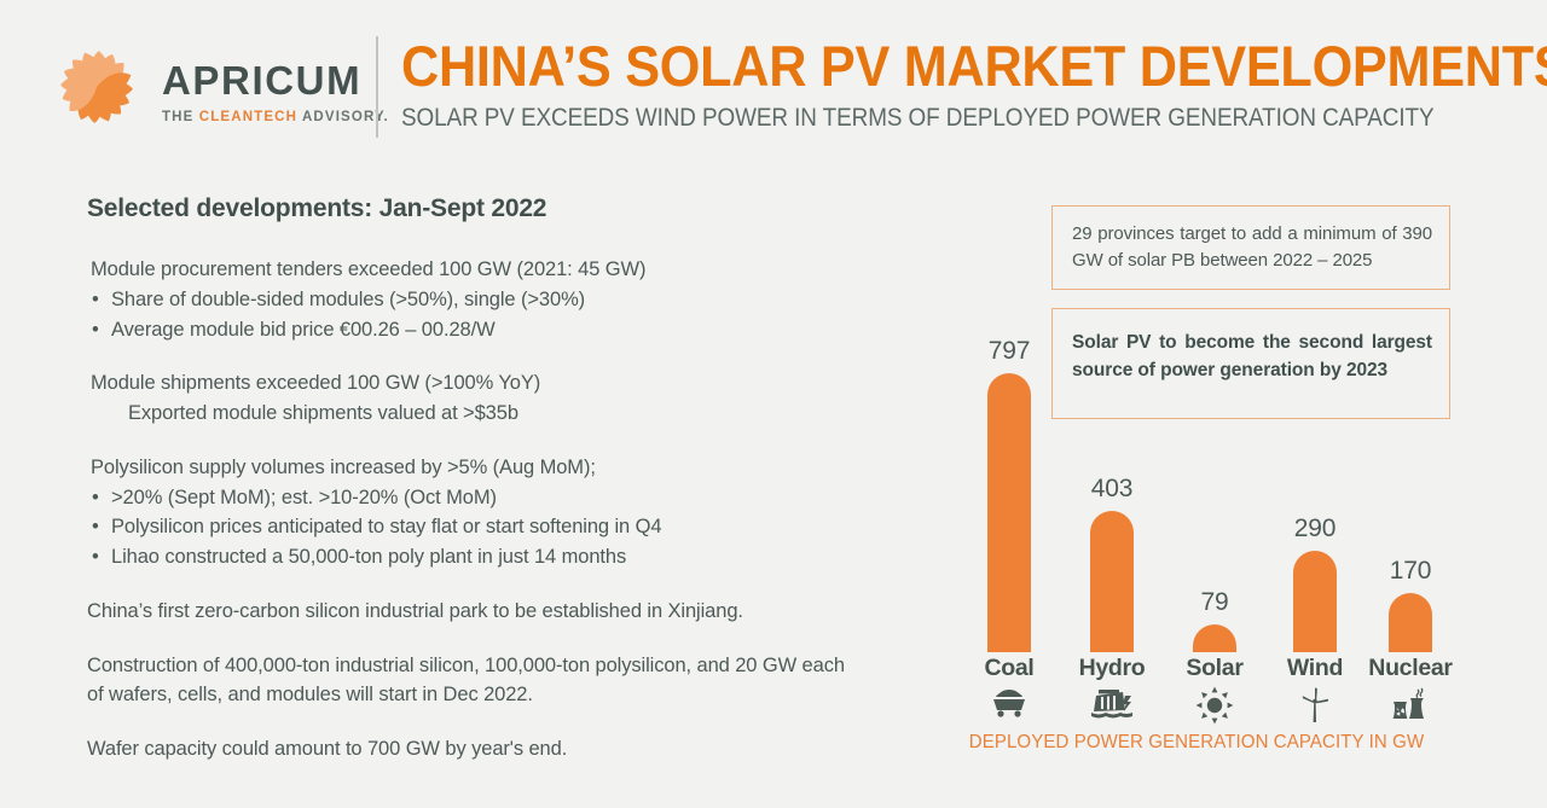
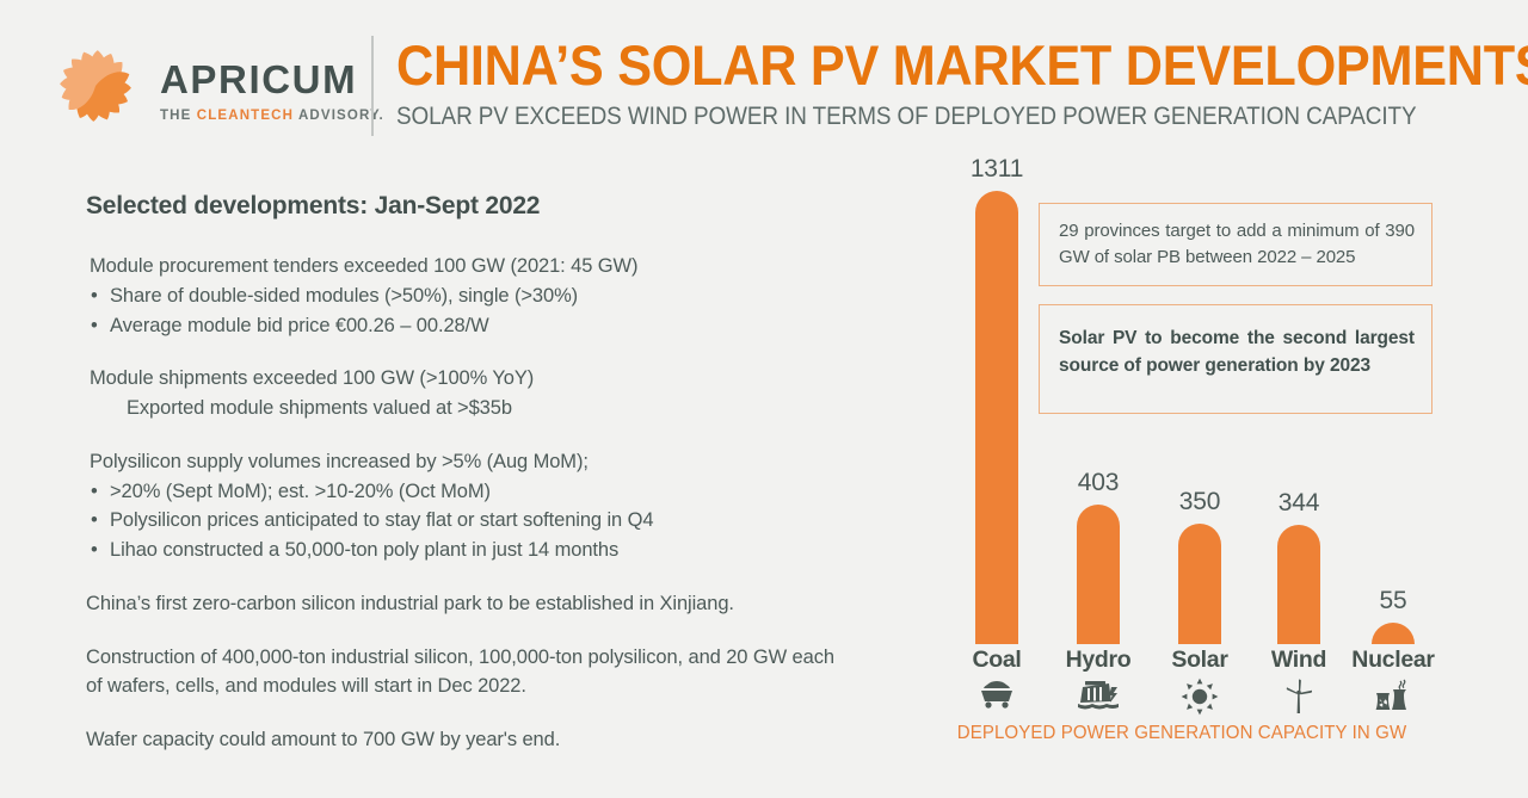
Coal: 797 -> 1311
Solar: 79 -> 350
Wind: 290 -> 344
Nuclear: 170 -> 55
